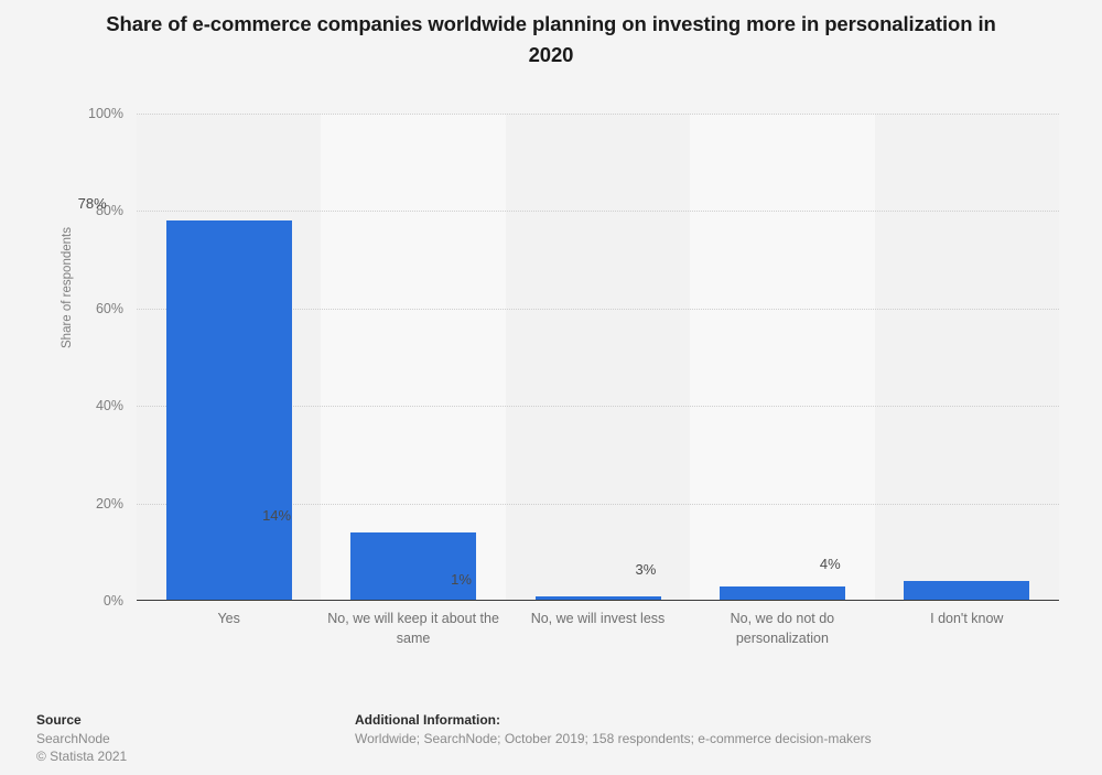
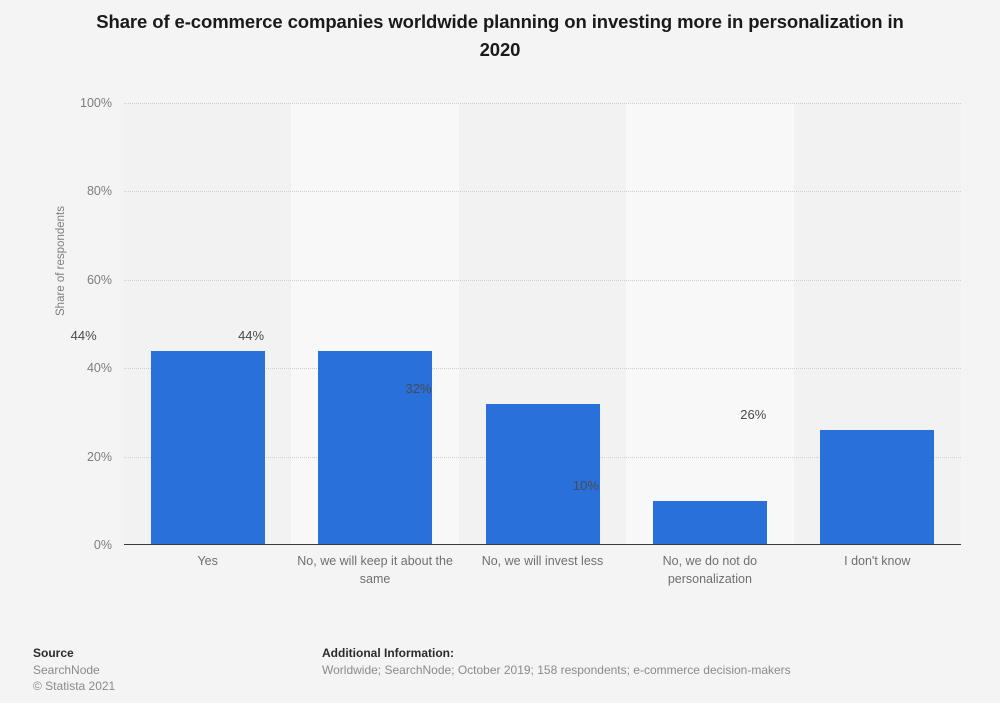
Yes: 78% -> 44%
No, we will keep it about the same: 14% -> 44%
No, we will invest less: 1% -> 32%
No, we do not do personalization: 3% -> 10%
I don't know: 4% -> 26%
